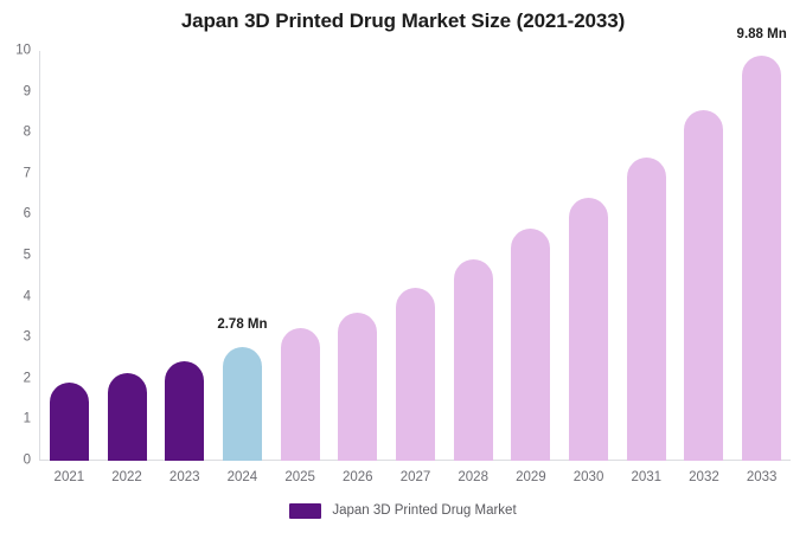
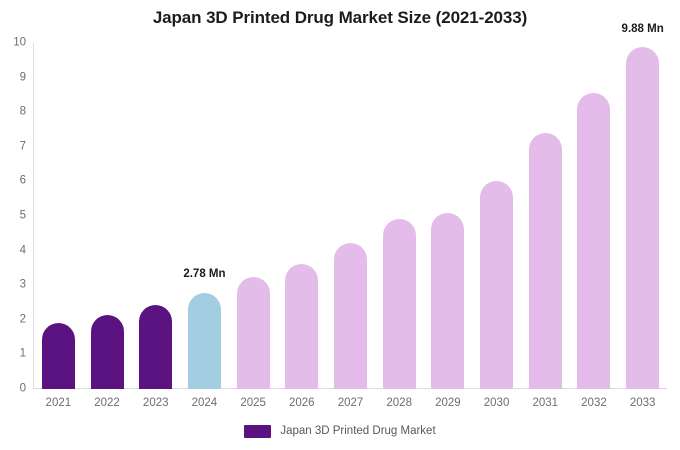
2029: 5.7 -> 5.1
2030: 6.4 -> 6.0
